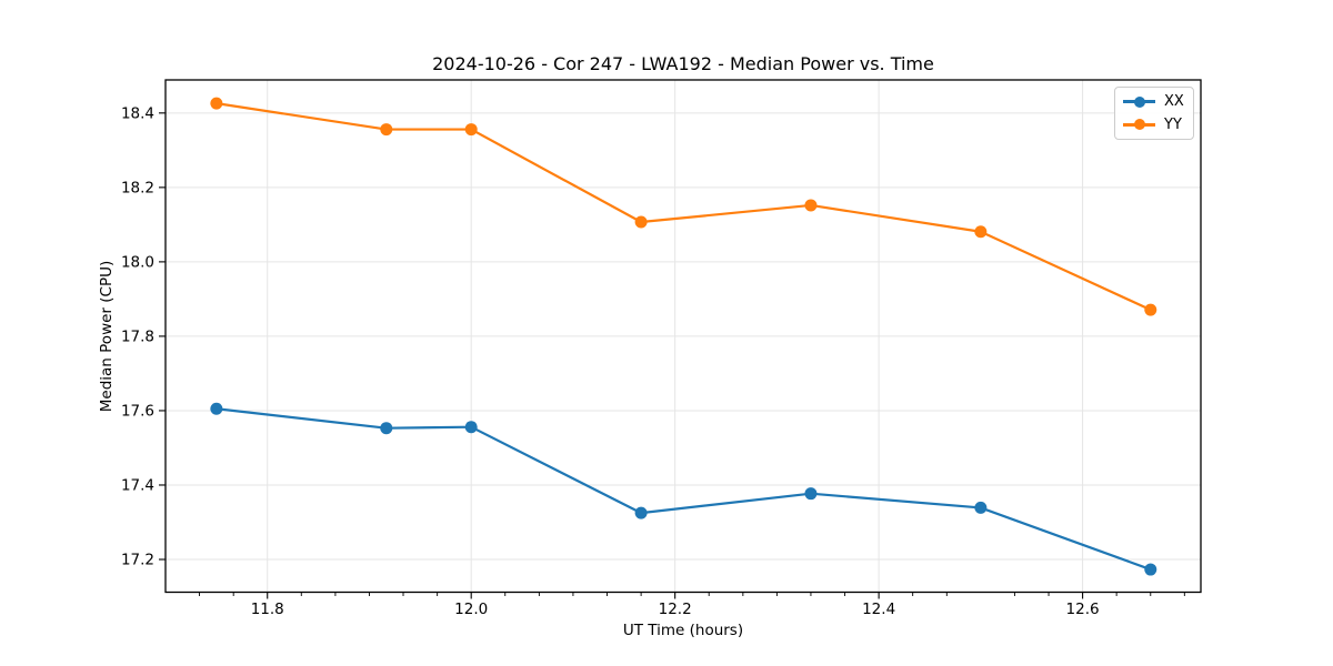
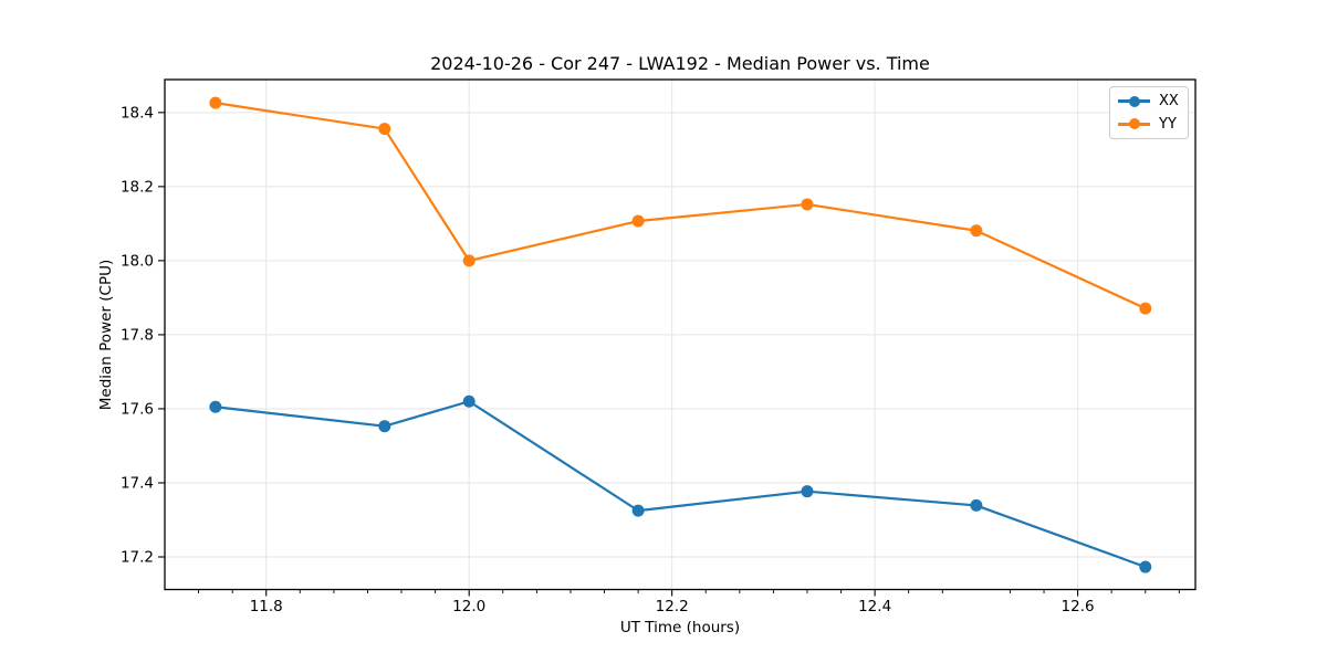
XX/12.0: 17.56 -> 17.62
YY/12.0: 18.36 -> 18.00
